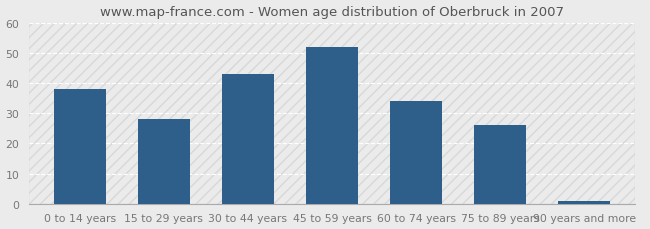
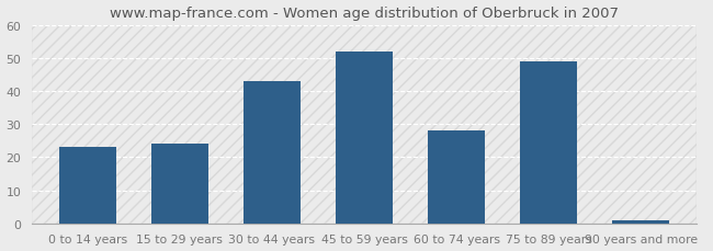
0 to 14 years: 38 -> 23
15 to 29 years: 28 -> 24
60 to 74 years: 34 -> 28
75 to 89 years: 26 -> 49
